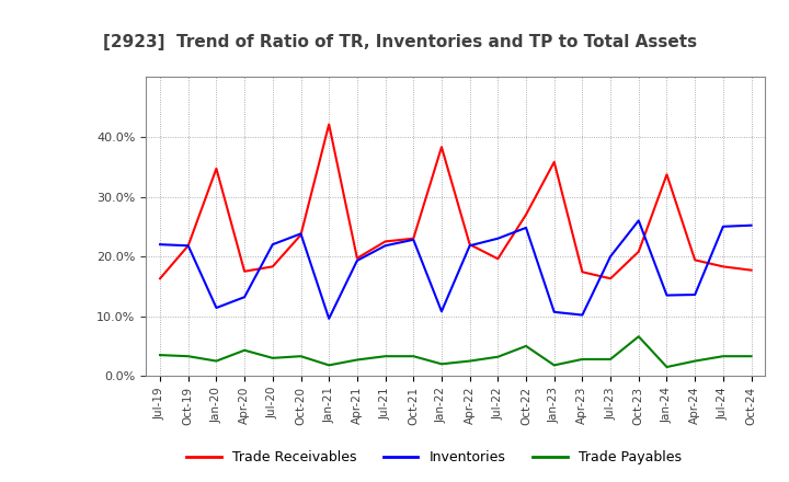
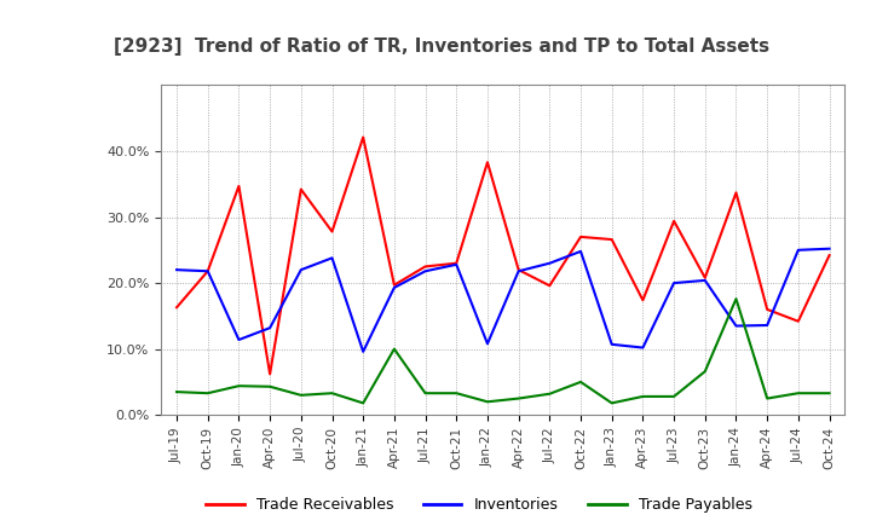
Trade Payables/Jan-20: 2.5% -> 4.4%
Trade Receivables/Apr-20: 17.5% -> 6.2%
Trade Receivables/Jul-20: 18.3% -> 34.2%
Trade Receivables/Oct-20: 23.6% -> 27.8%
Trade Payables/Apr-21: 2.7% -> 10.0%
Trade Receivables/Jan-23: 35.8% -> 26.6%
Trade Receivables/Jul-23: 16.3% -> 29.4%
Inventories/Oct-23: 26.0% -> 20.4%
Trade Payables/Jan-24: 1.5% -> 17.6%
Trade Receivables/Apr-24: 19.4% -> 16.0%
Trade Receivables/Jul-24: 18.3% -> 14.2%
Trade Receivables/Oct-24: 17.7% -> 24.2%
